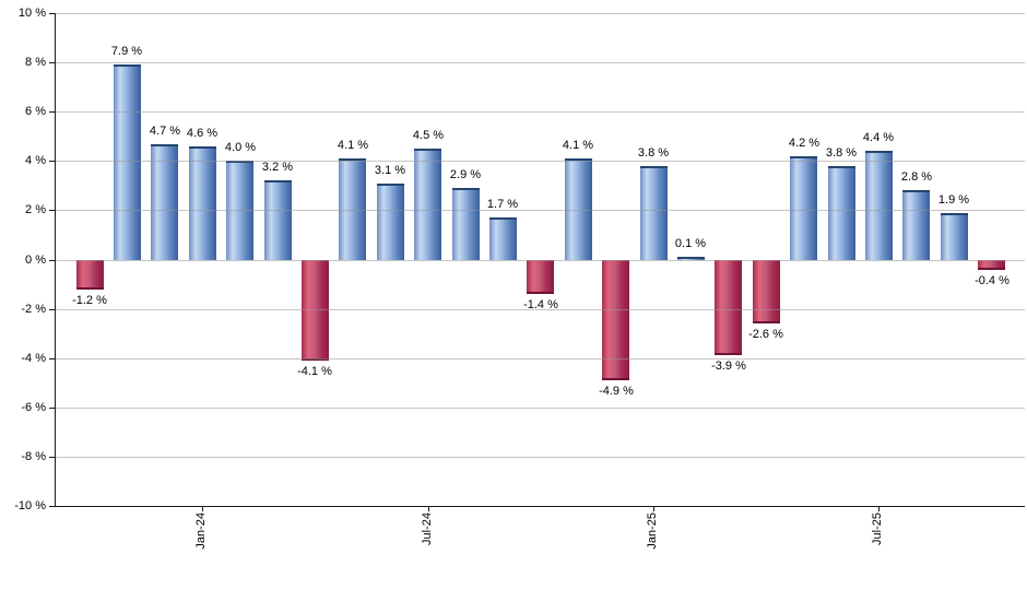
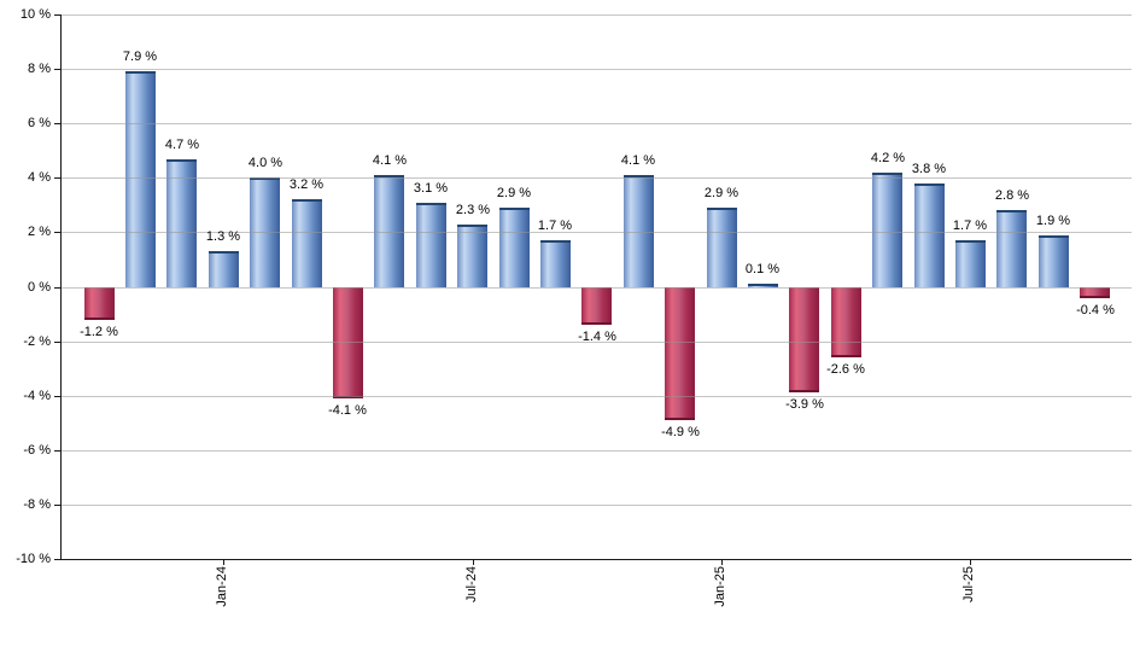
Jan-24: 4.6 -> 1.3
Jul-24: 4.5 -> 2.3
Jan-25: 3.8 -> 2.9
Jul-25: 4.4 -> 1.7
